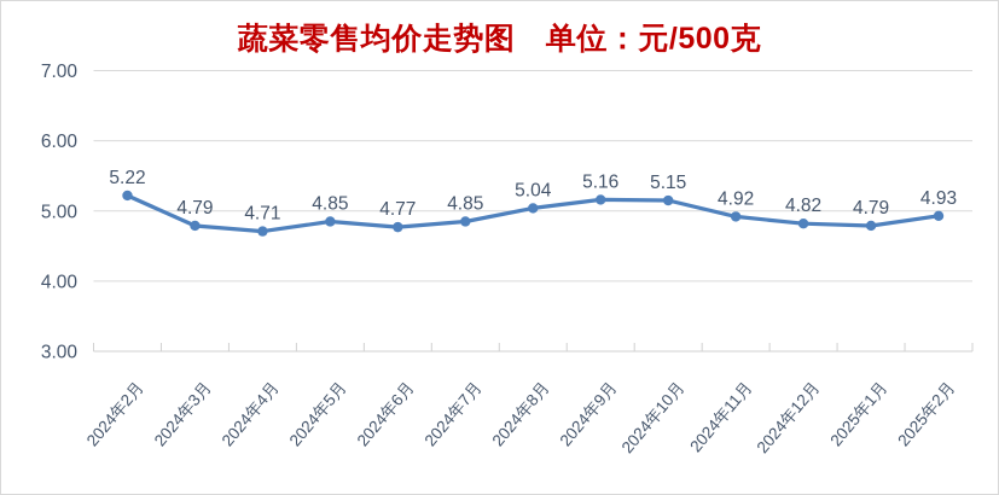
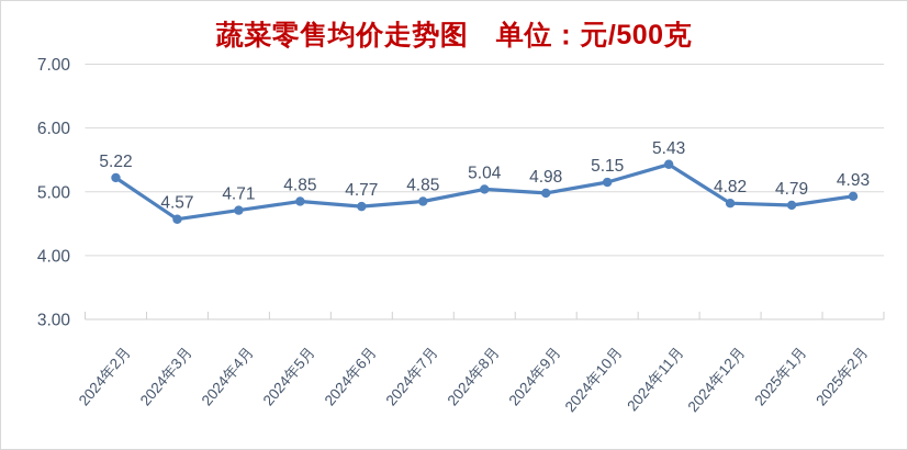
2024年3月: 4.79 -> 4.57
2024年9月: 5.16 -> 4.98
2024年11月: 4.92 -> 5.43
